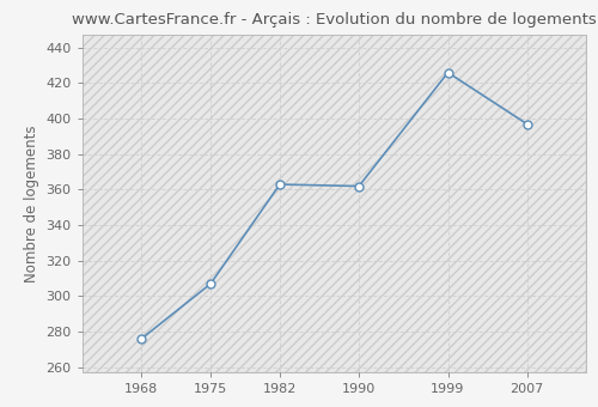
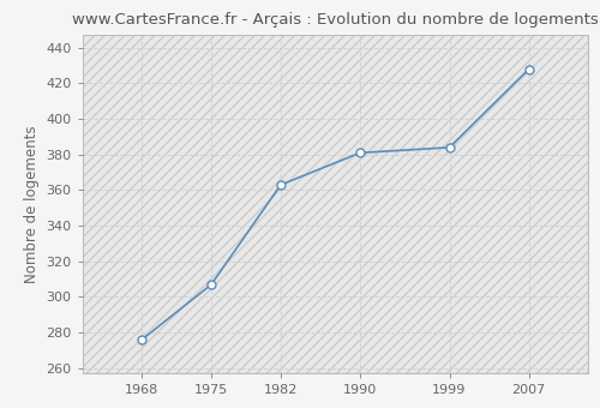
1990: 362 -> 381
1999: 426 -> 384
2007: 397 -> 428
